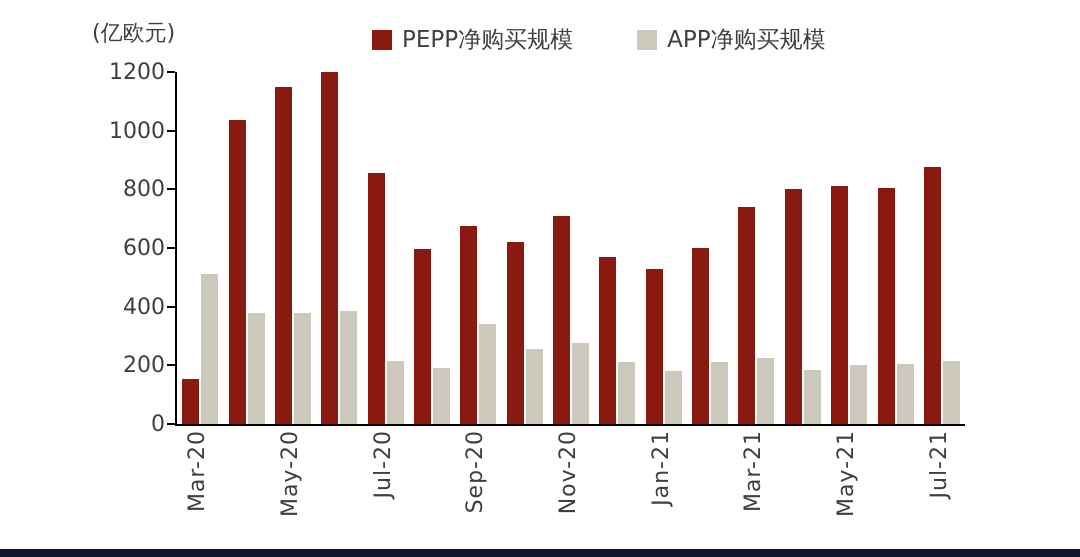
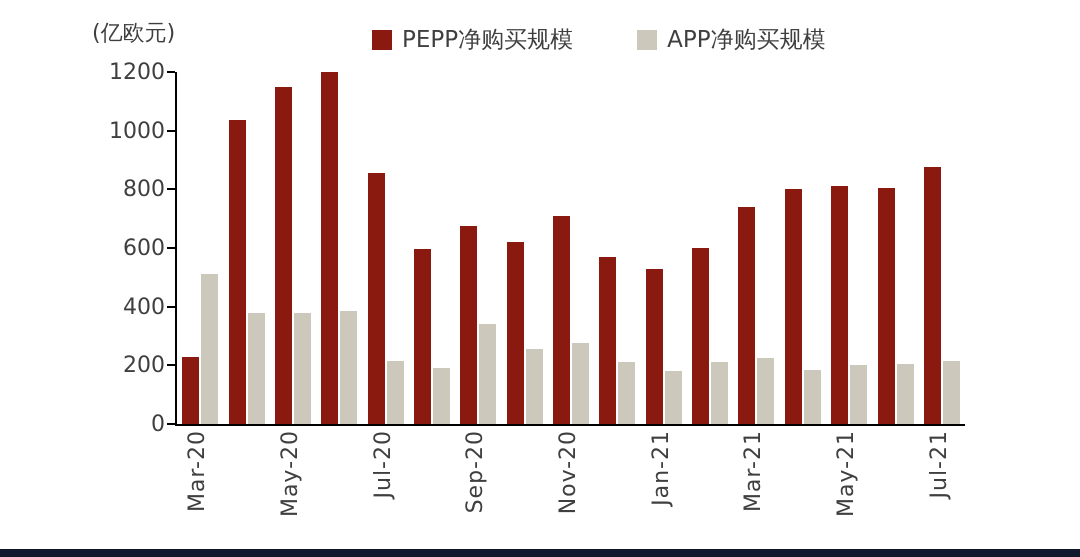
PEPP净购买规模/Mar-20: 160 -> 230
